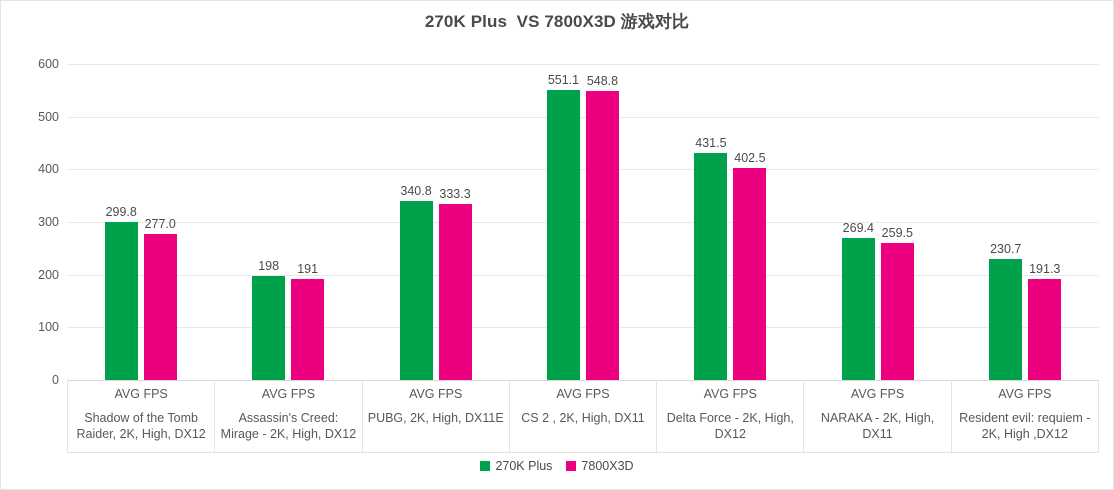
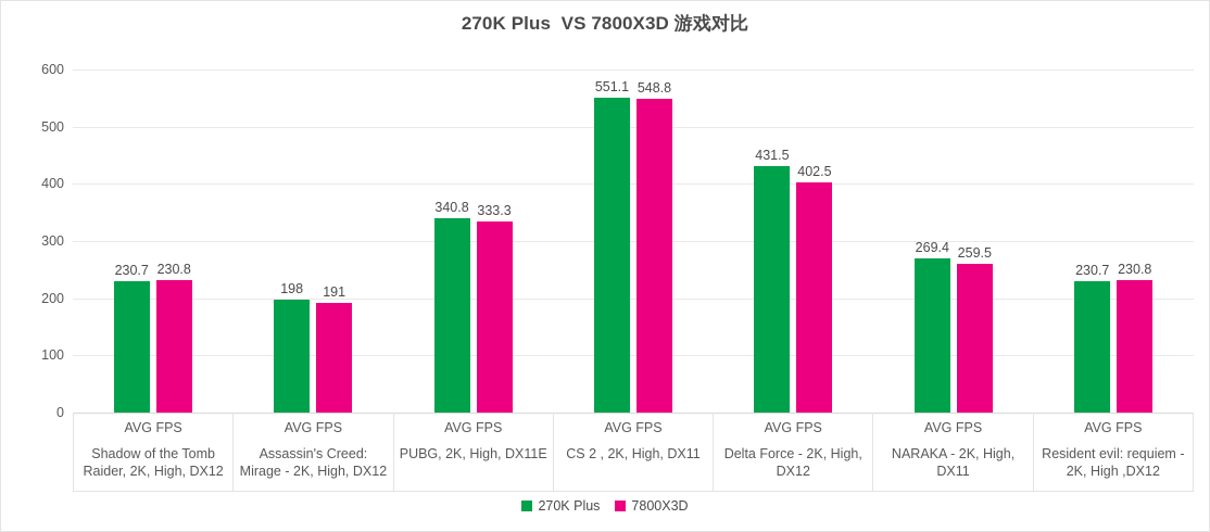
270K Plus/Shadow of the Tomb Raider, 2K, High, DX12: 299.8 -> 230.7
7800X3D/Shadow of the Tomb Raider, 2K, High, DX12: 277.0 -> 230.8
7800X3D/Resident evil: requiem - 2K, High ,DX12: 191.3 -> 230.8
